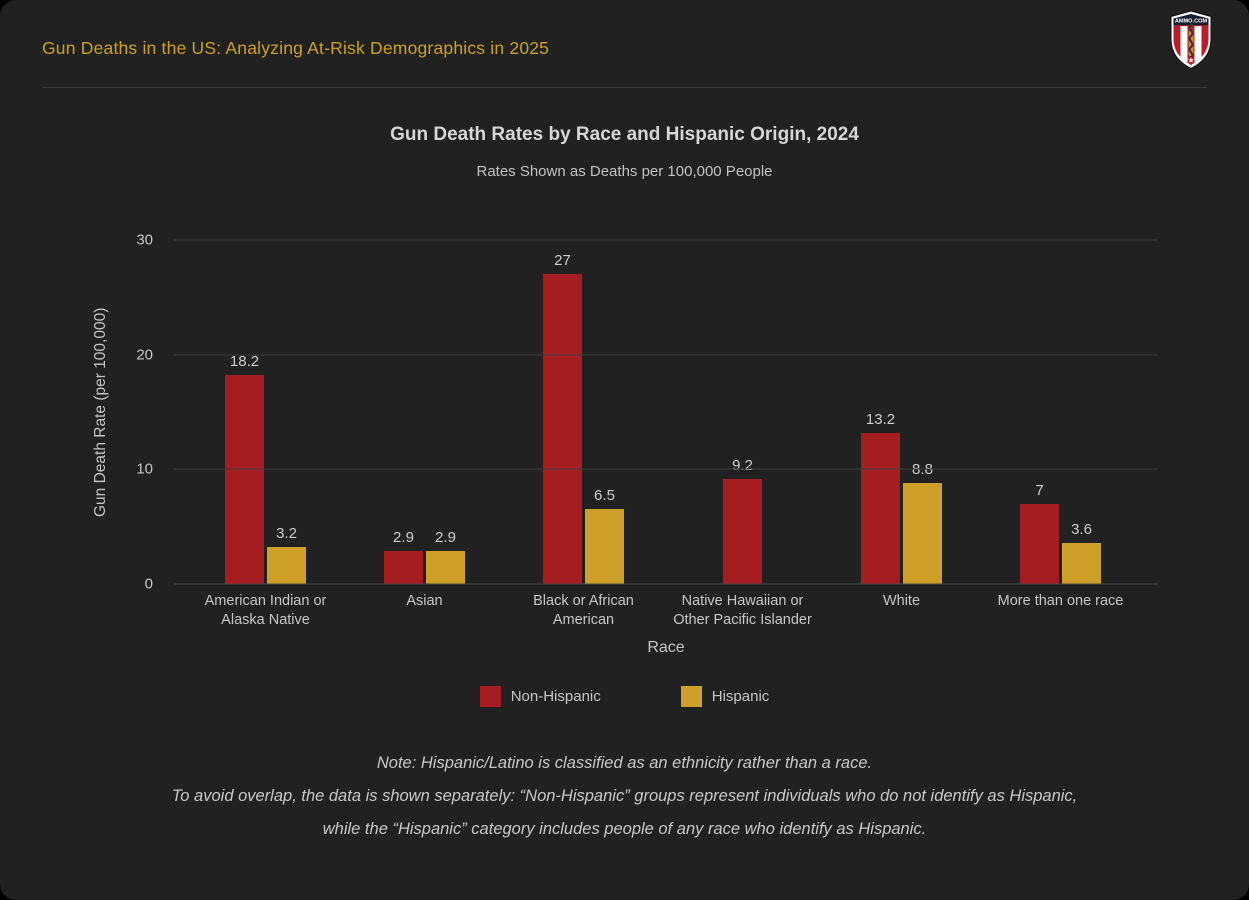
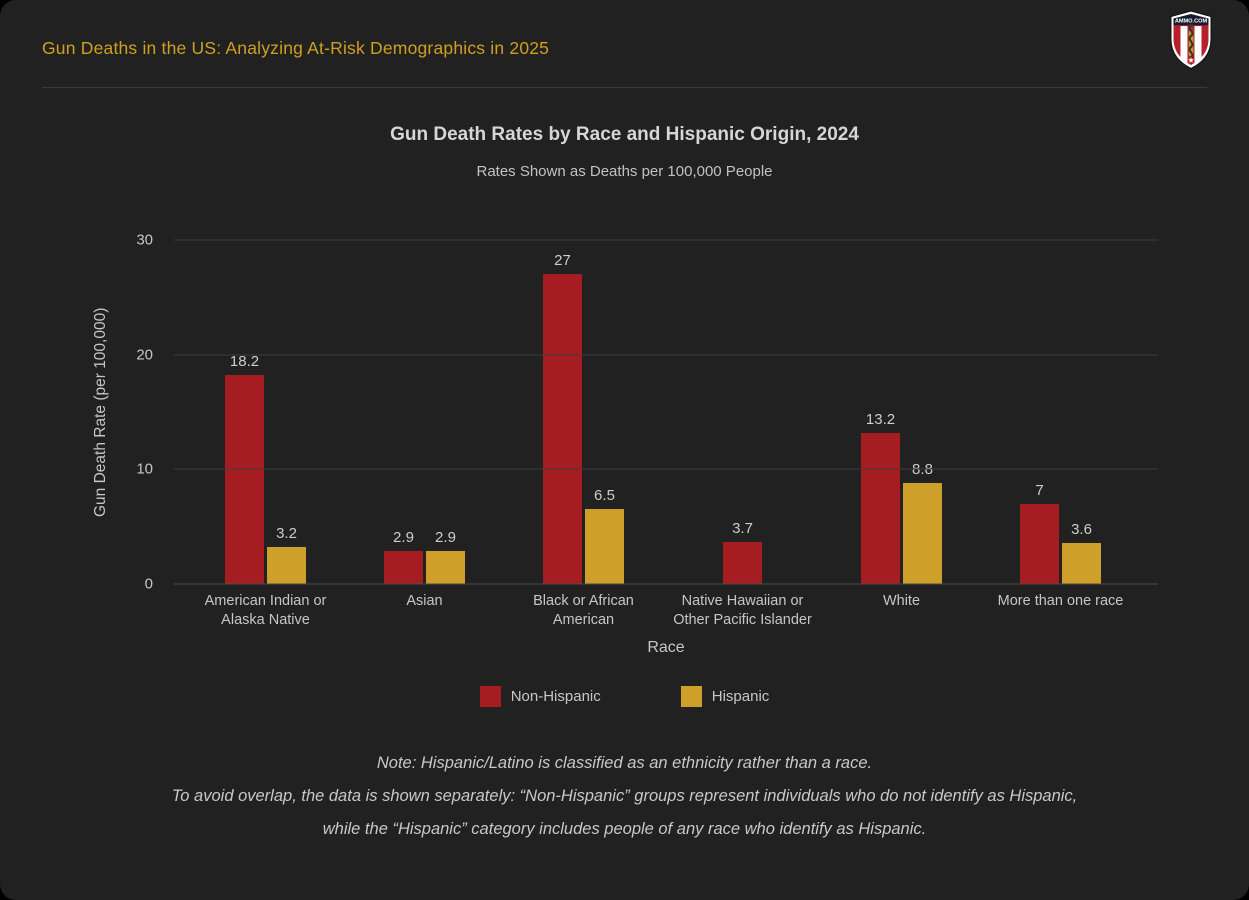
Non-Hispanic/Native Hawaiian or Other Pacific Islander: 9.2 -> 3.7
